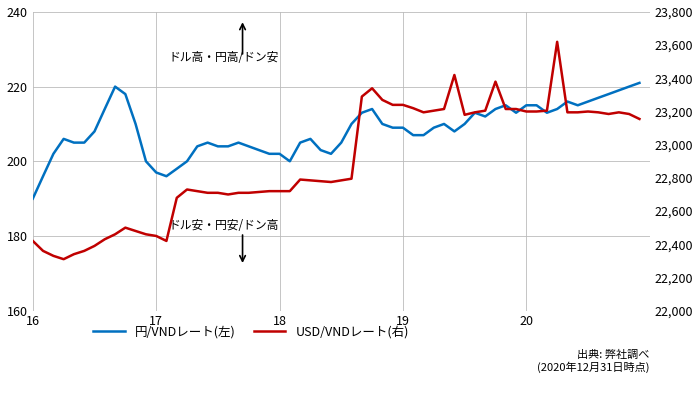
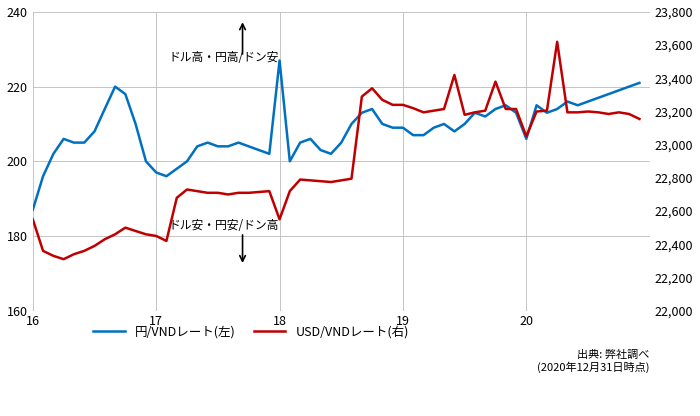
円/VNDレート(左)/16: 190 -> 187
USD/VNDレート(右)/16: 22,420 -> 22,550
円/VNDレート(左)/18: 202 -> 227
USD/VNDレート(右)/18: 22,720 -> 22,550
円/VNDレート(左)/20: 215 -> 206
USD/VNDレート(右)/20: 23,200 -> 23,050
